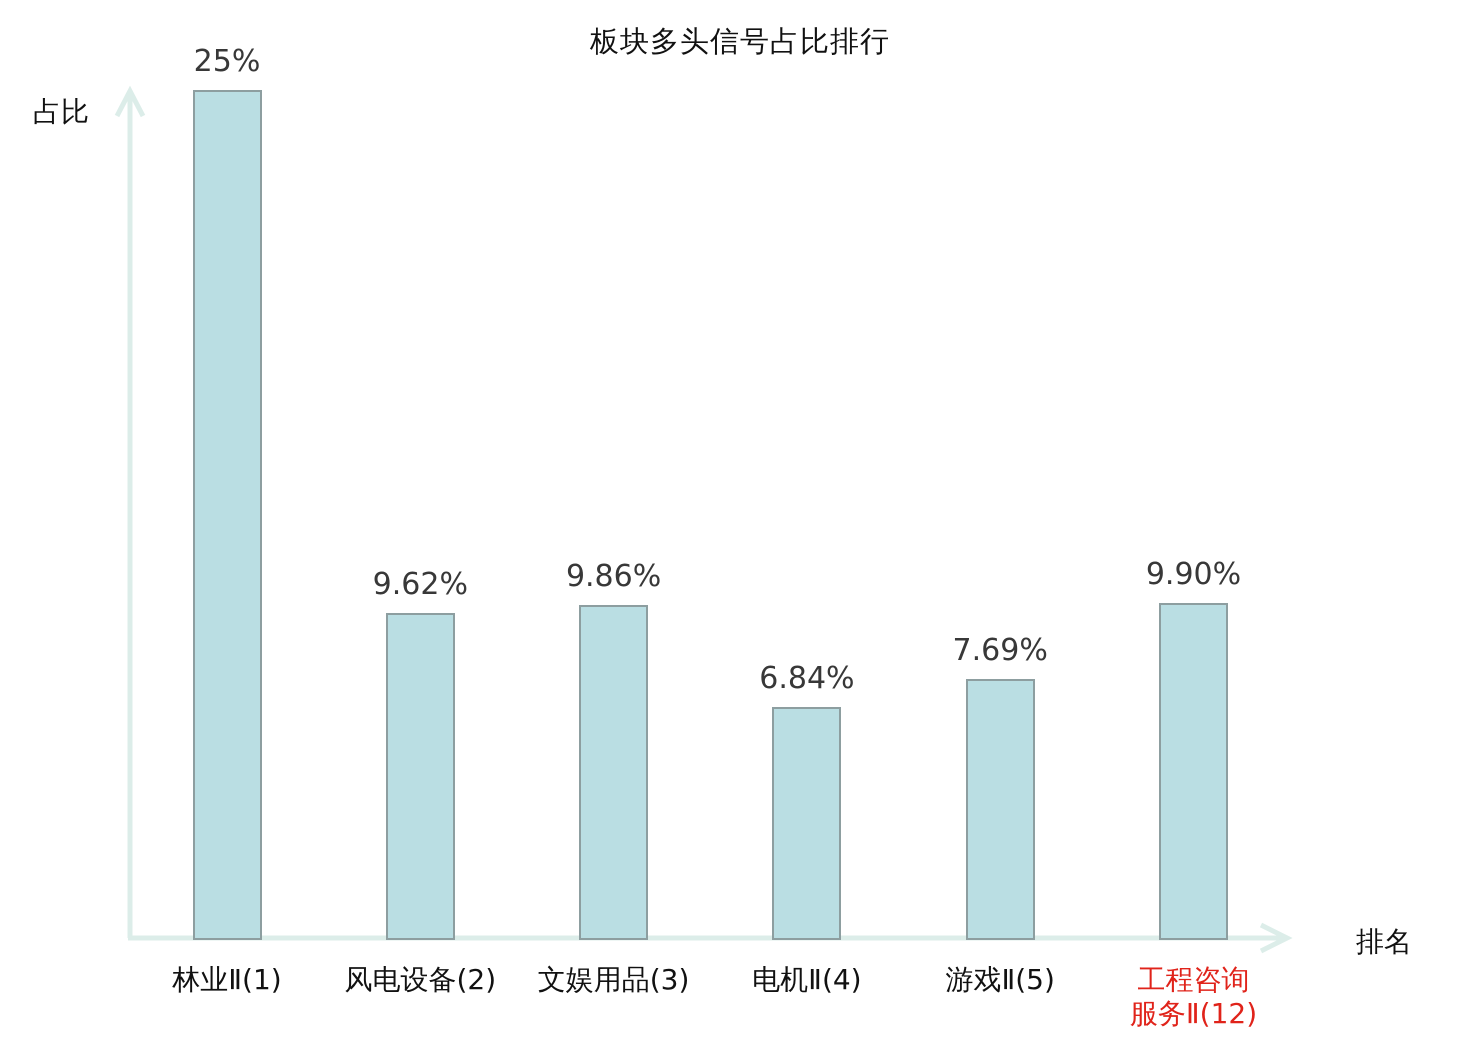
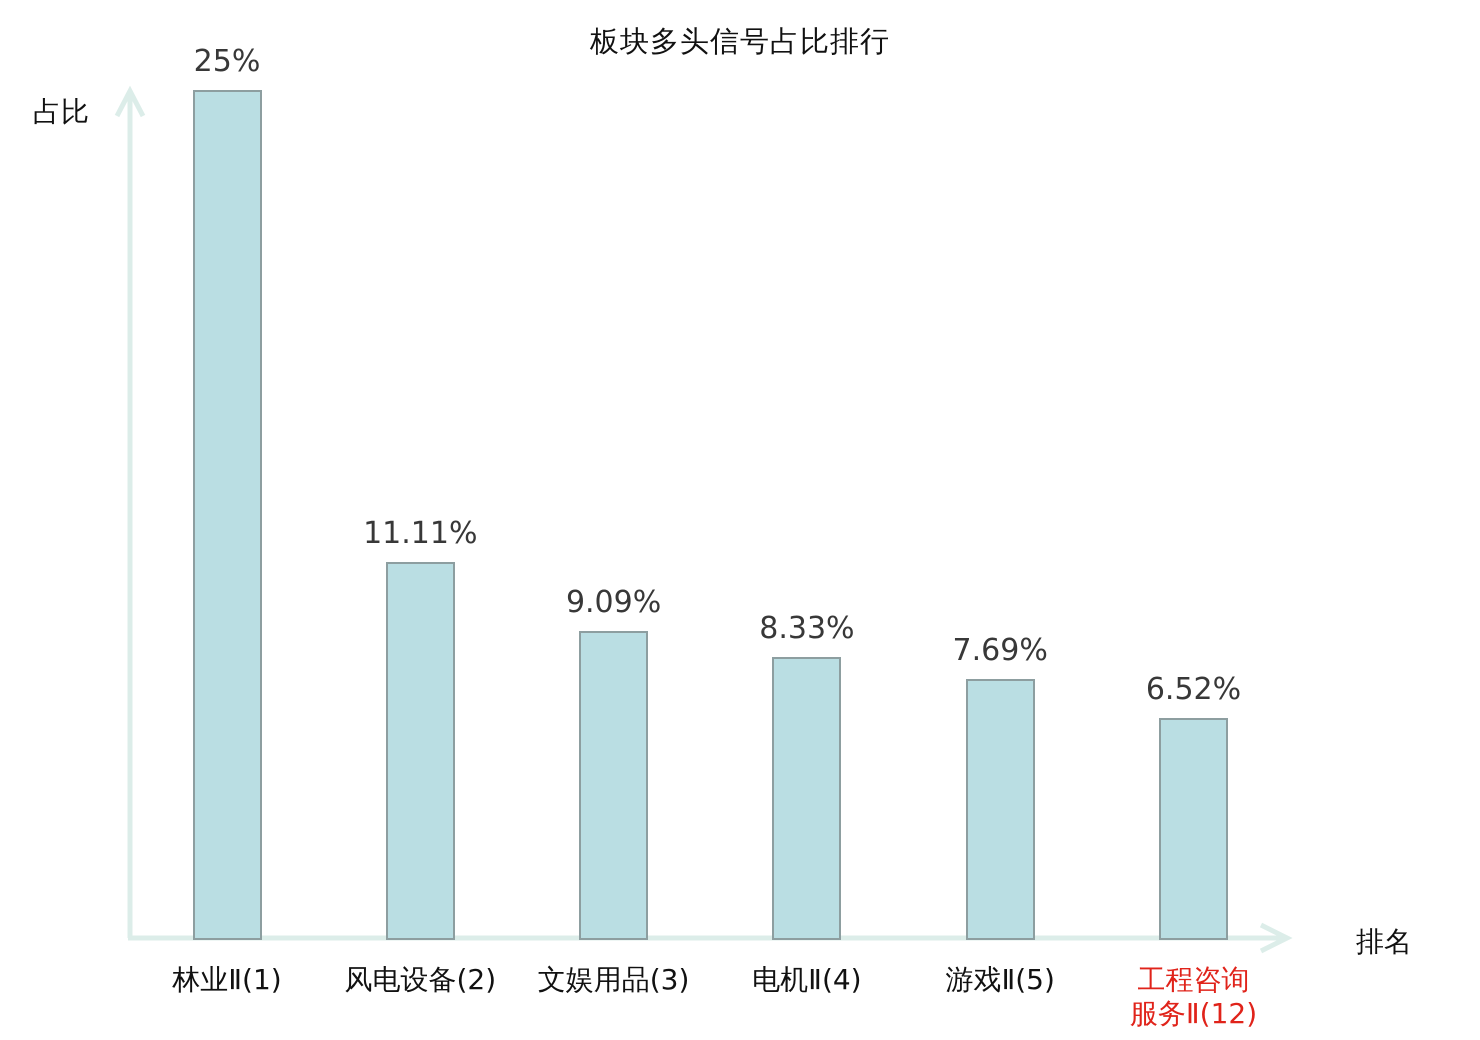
风电设备(2): 9.62% -> 11.11%
文娱用品(3): 9.86% -> 9.09%
电机Ⅱ(4): 6.84% -> 8.33%
工程咨询 服务Ⅱ(12): 9.90% -> 6.52%
